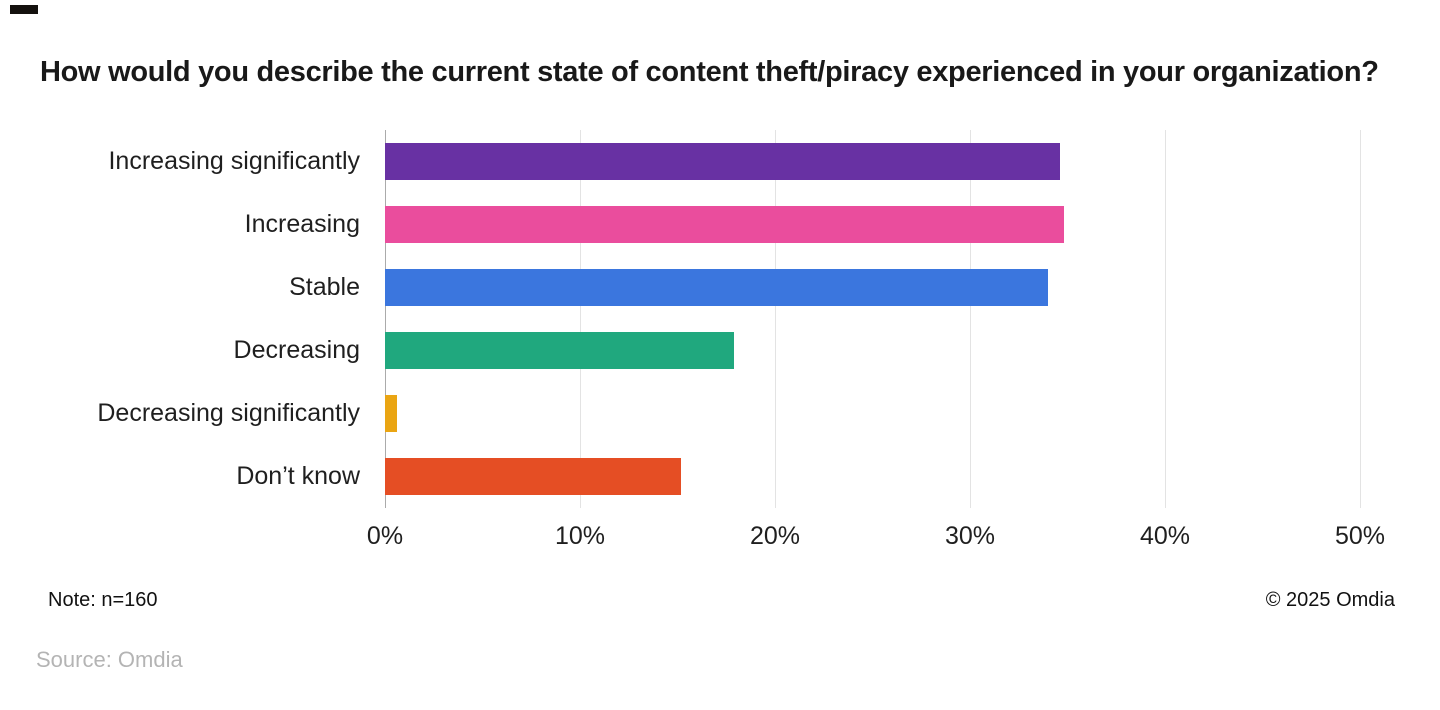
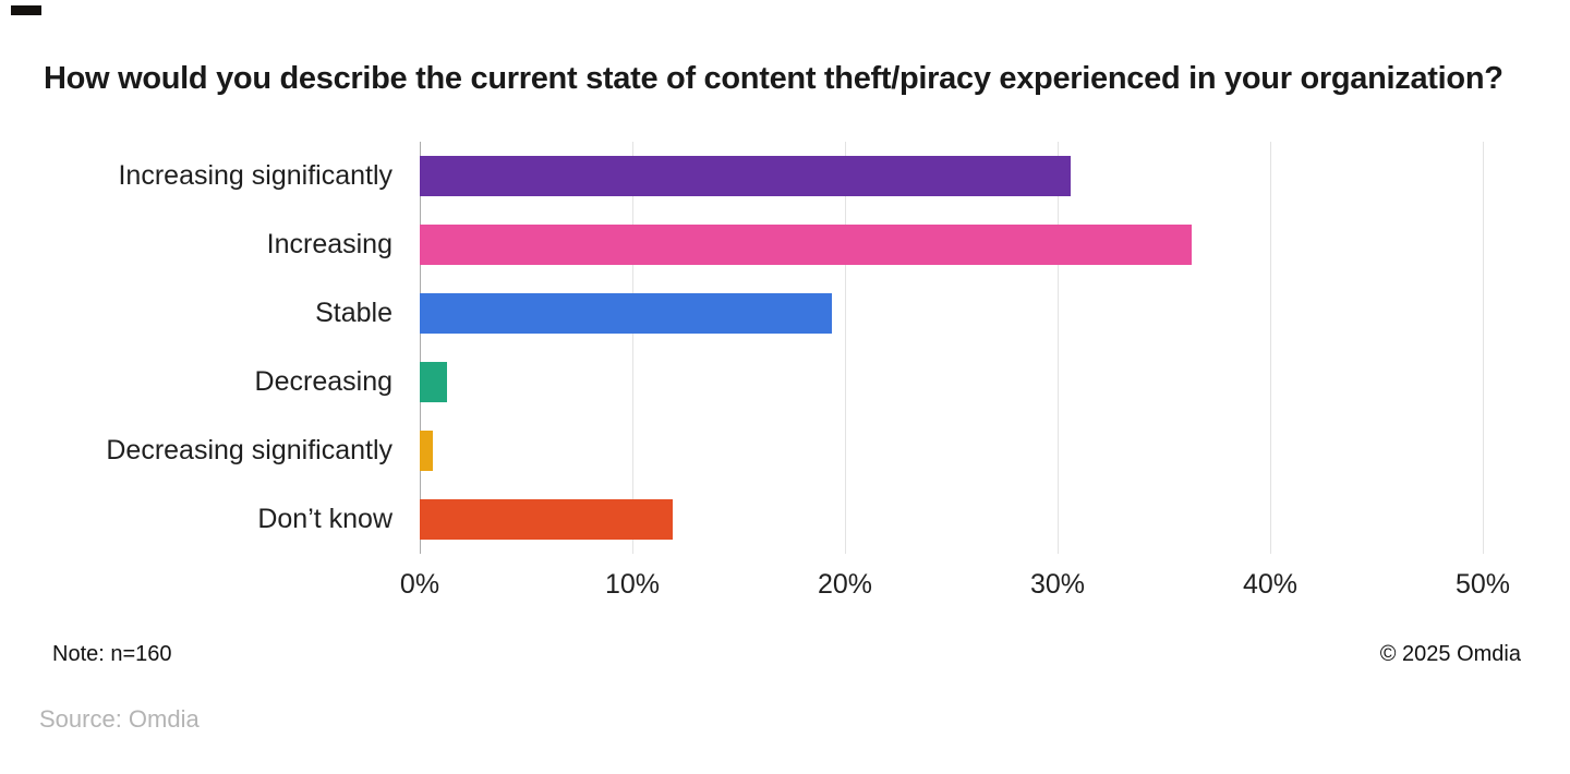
Increasing significantly: 34.6% -> 30.6%
Increasing: 34.8% -> 36.3%
Stable: 34.0% -> 19.4%
Decreasing: 17.9% -> 1.3%
Don’t know: 15.2% -> 11.9%
